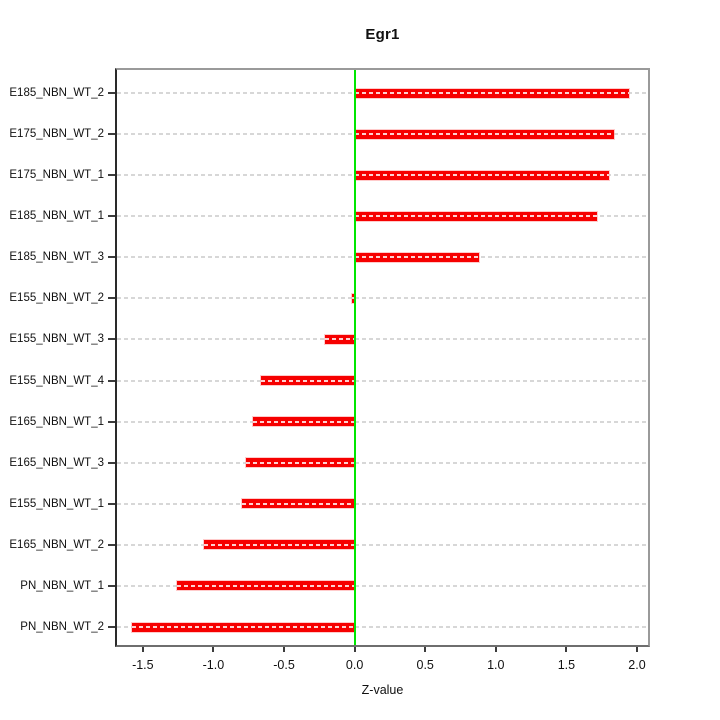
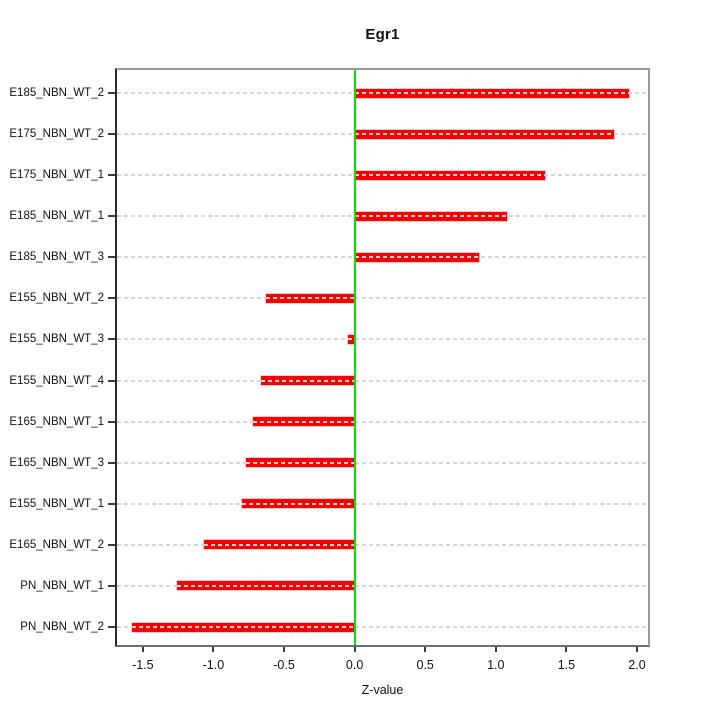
E175_NBN_WT_1: 1.80 -> 1.35
E185_NBN_WT_1: 1.72 -> 1.08
E155_NBN_WT_2: -0.02 -> -0.63
E155_NBN_WT_3: -0.21 -> -0.05
